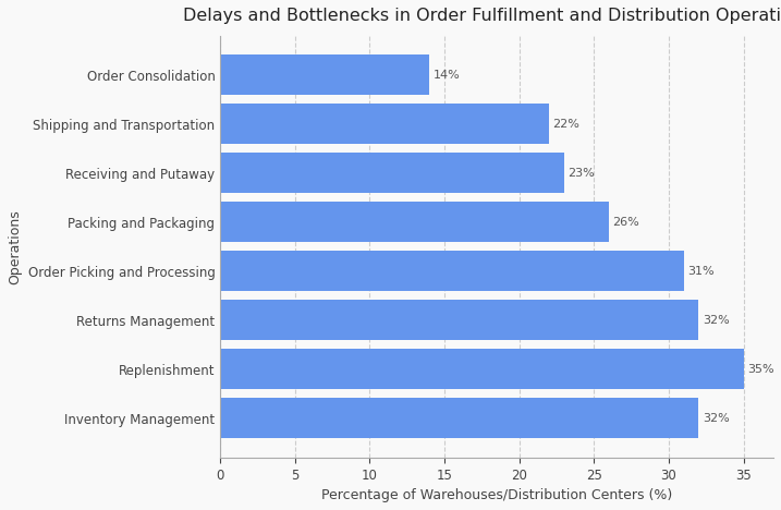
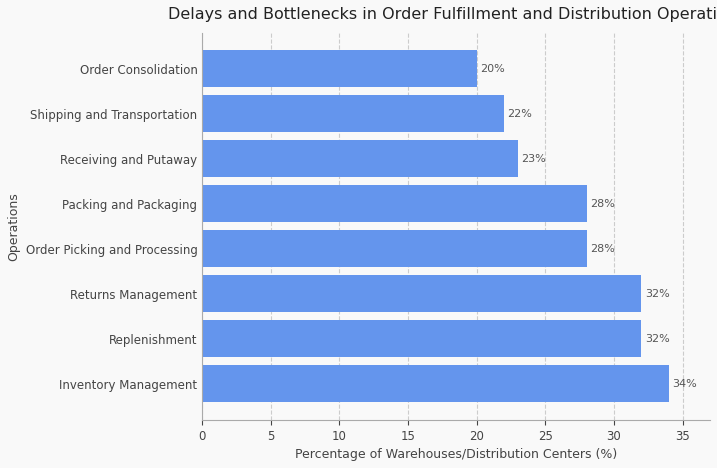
Order Consolidation: 14% -> 20%
Packing and Packaging: 26% -> 28%
Order Picking and Processing: 31% -> 28%
Replenishment: 35% -> 32%
Inventory Management: 32% -> 34%
